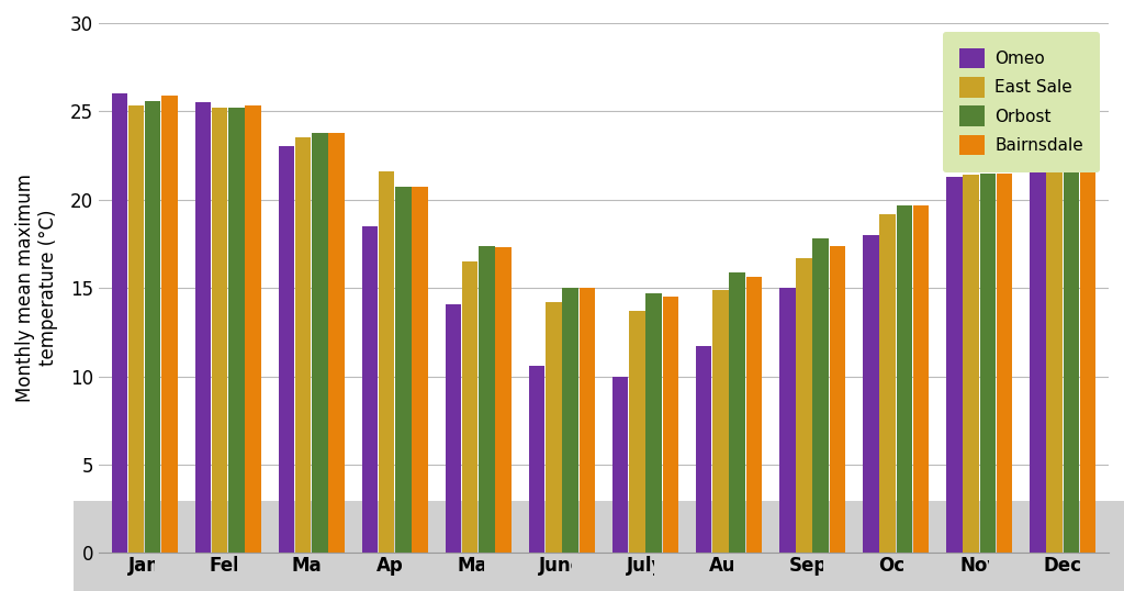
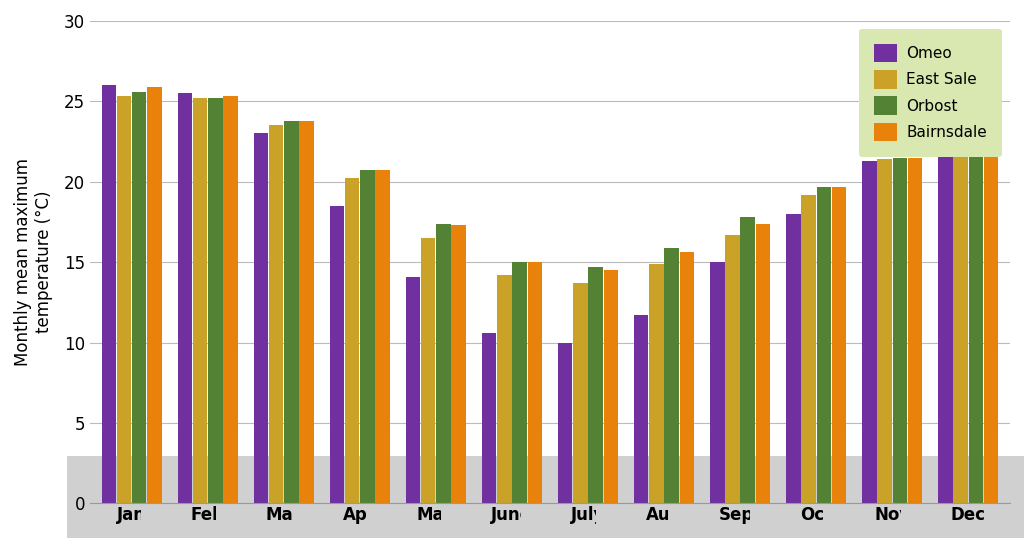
East Sale/Apr: 21.6 -> 20.2
